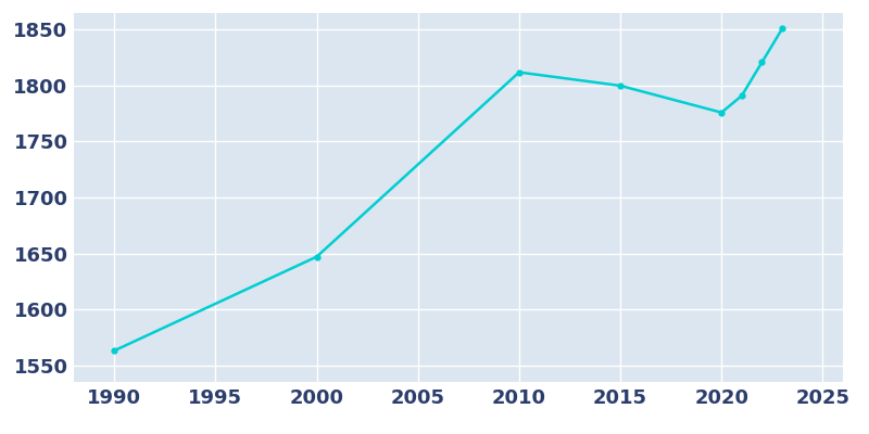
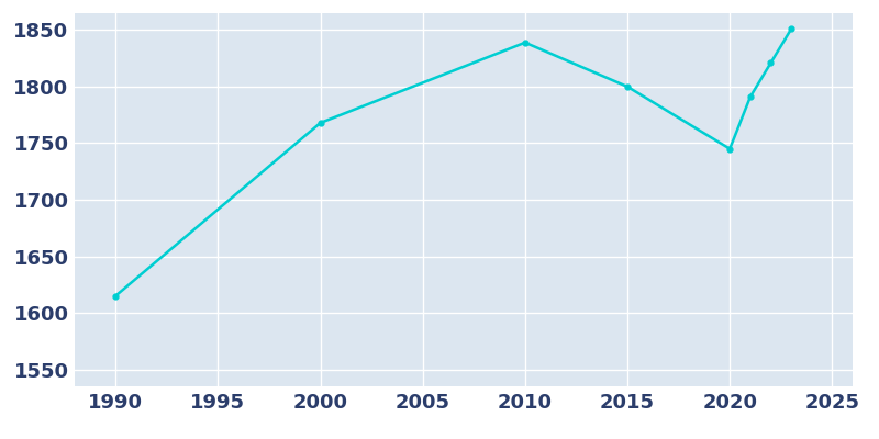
1990: 1563 -> 1615
2000: 1647 -> 1768
2010: 1812 -> 1839
2020: 1776 -> 1745
